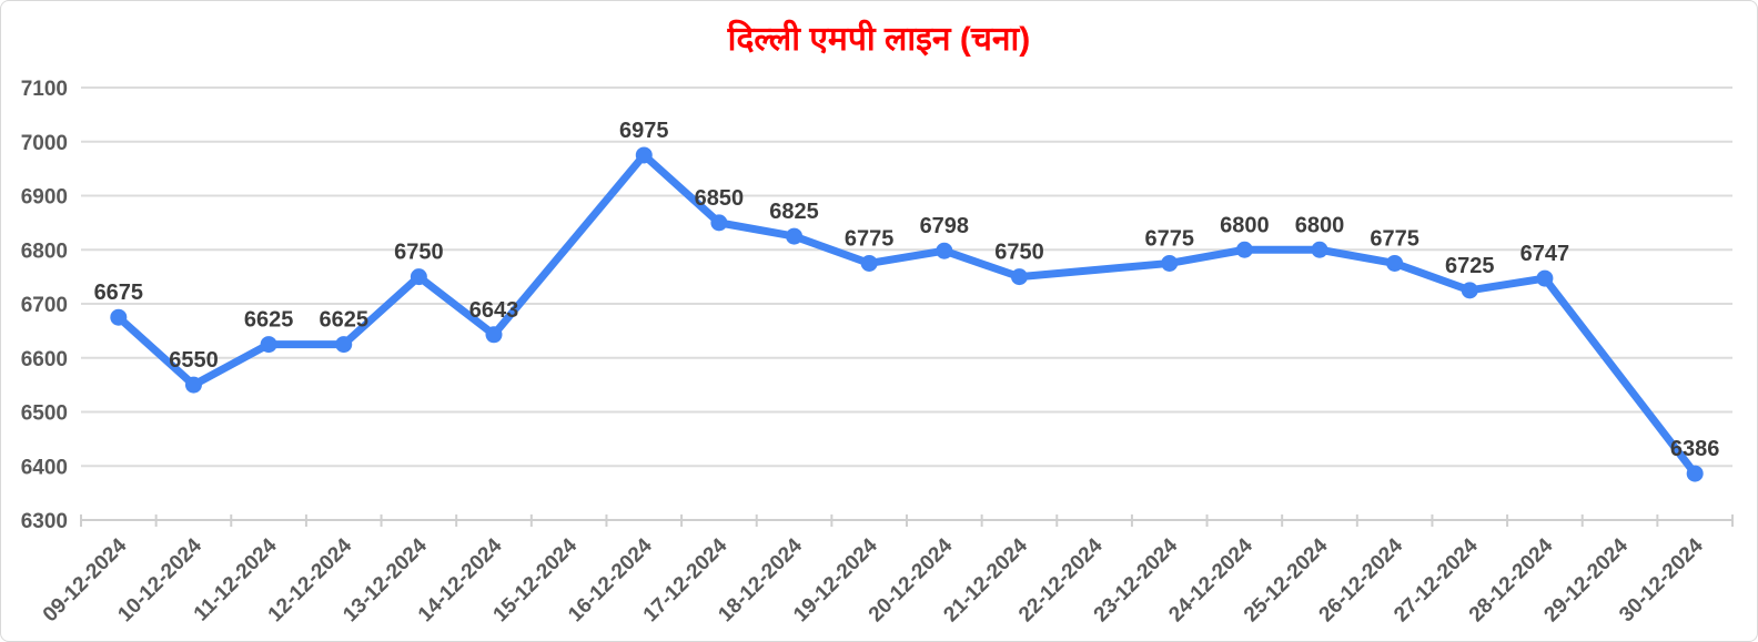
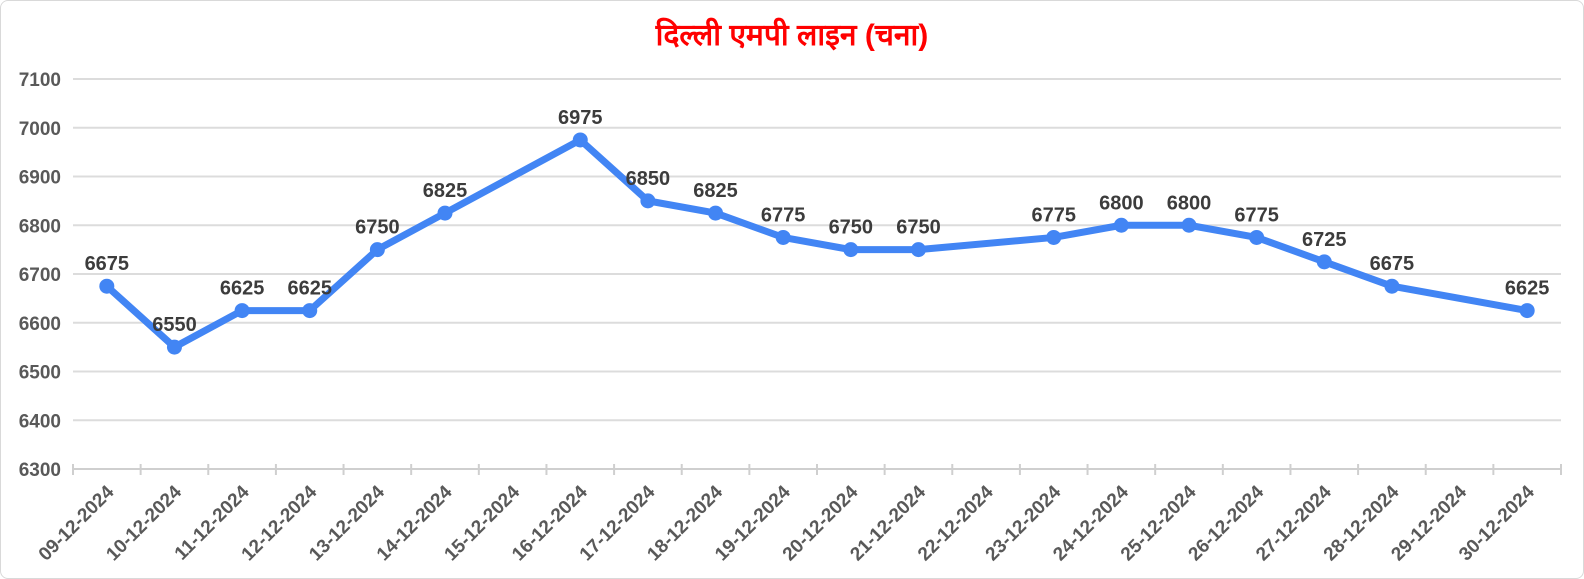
14-12-2024: 6643 -> 6825
20-12-2024: 6798 -> 6750
28-12-2024: 6747 -> 6675
30-12-2024: 6386 -> 6625
